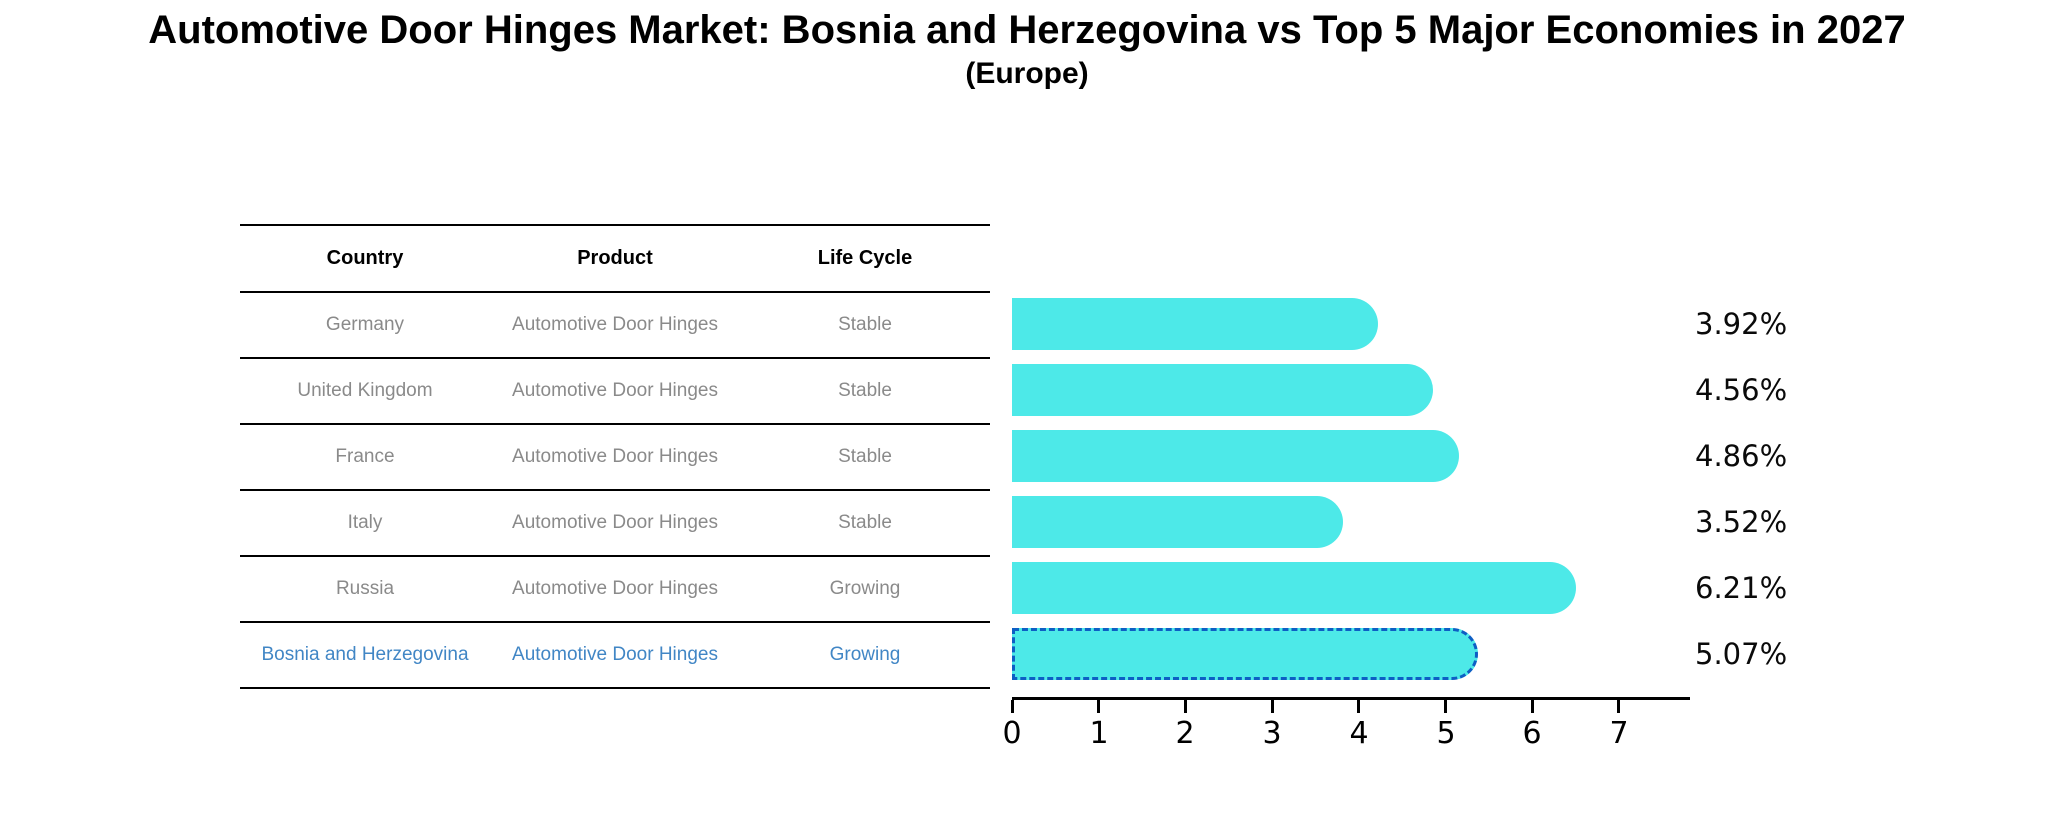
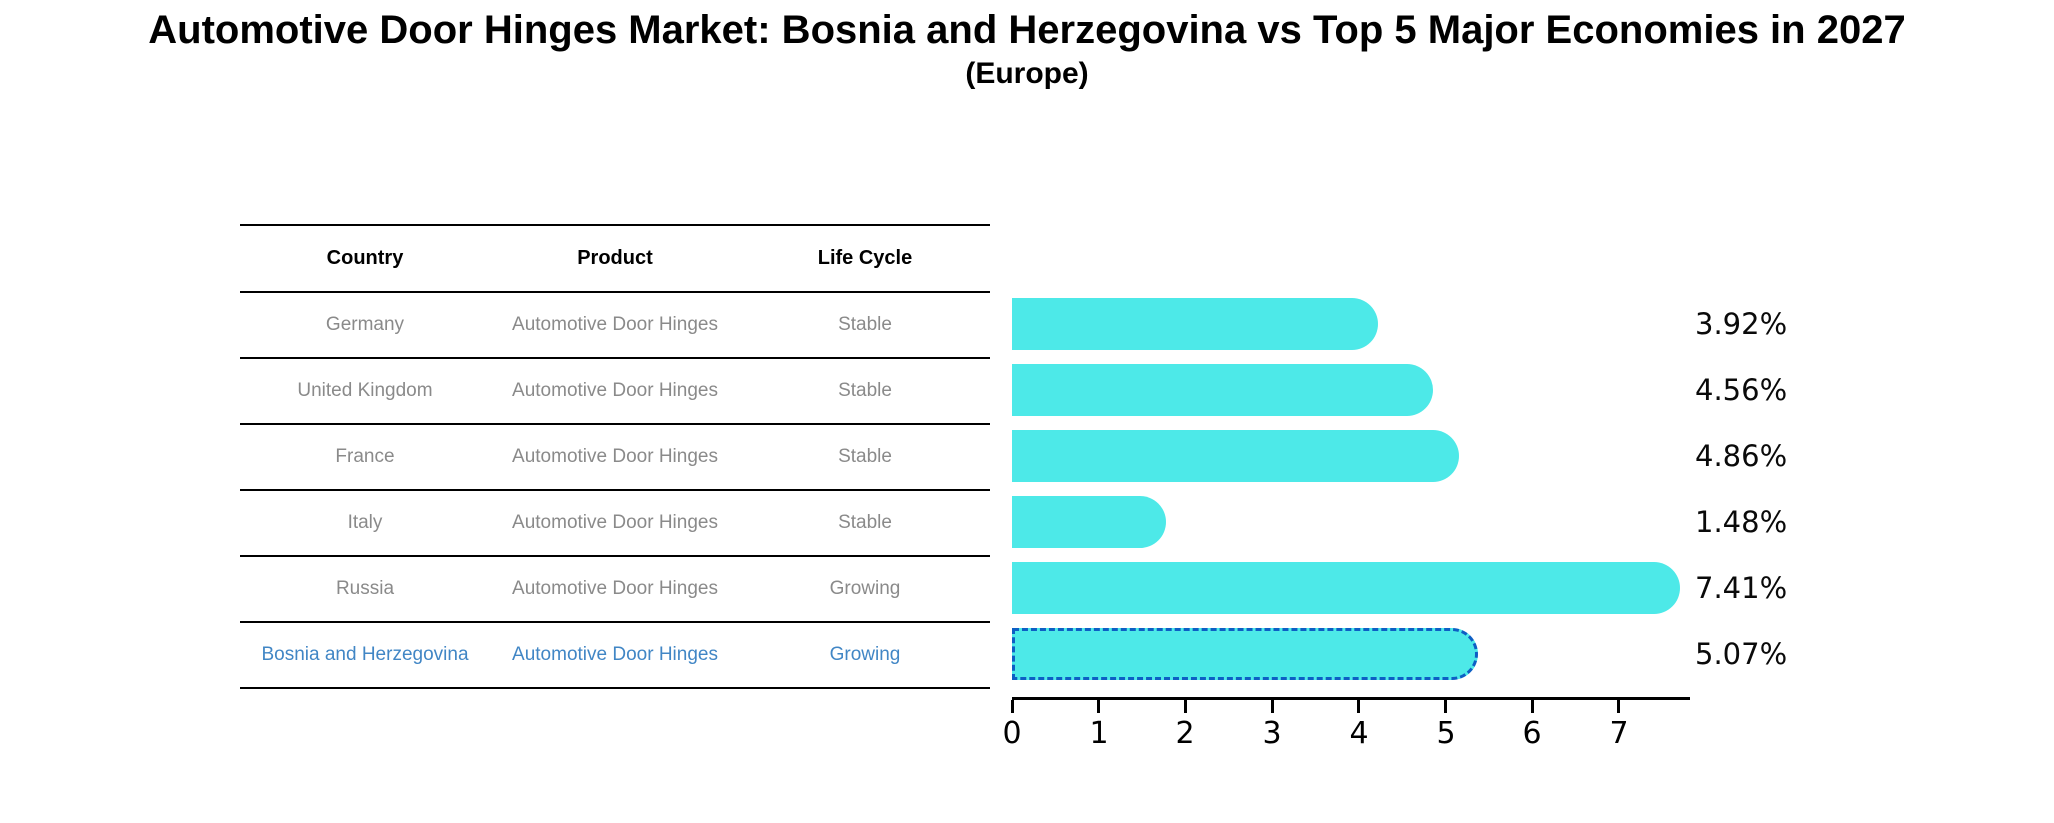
Italy: 3.52% -> 1.48%
Russia: 6.21% -> 7.41%
